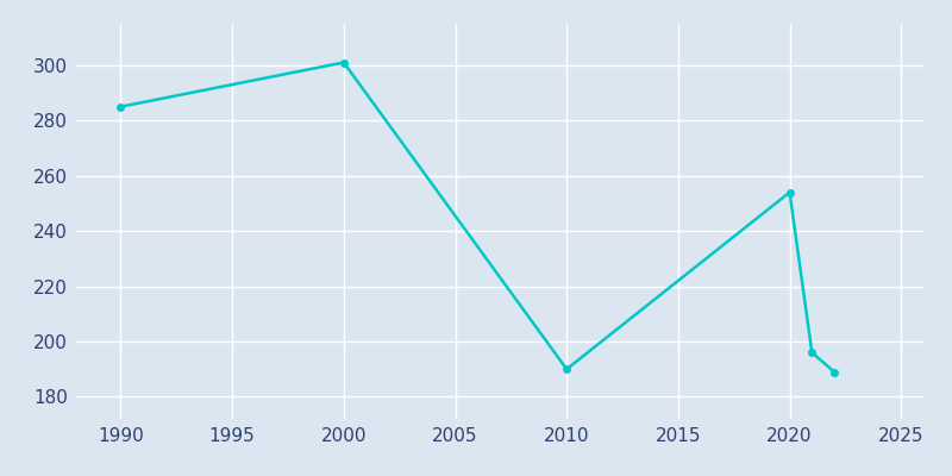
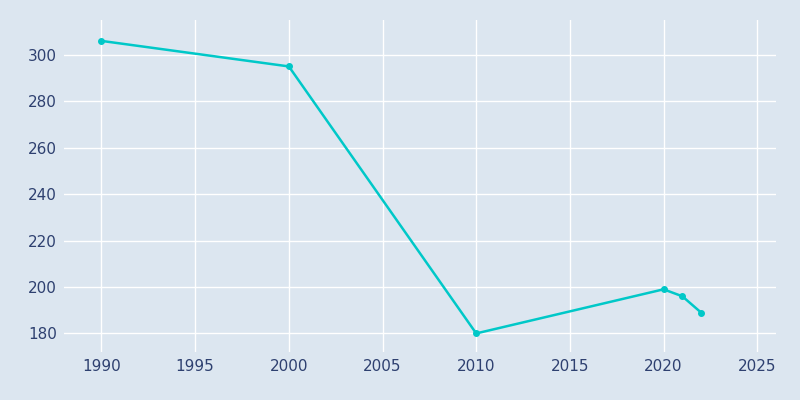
1990: 285 -> 306
2000: 301 -> 295
2010: 190 -> 180
2020: 254 -> 199
